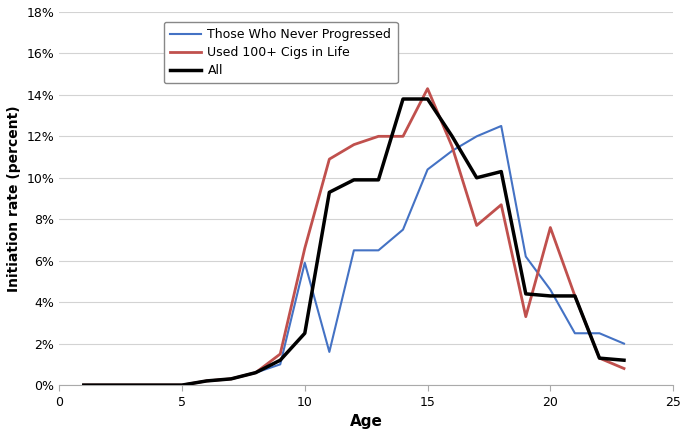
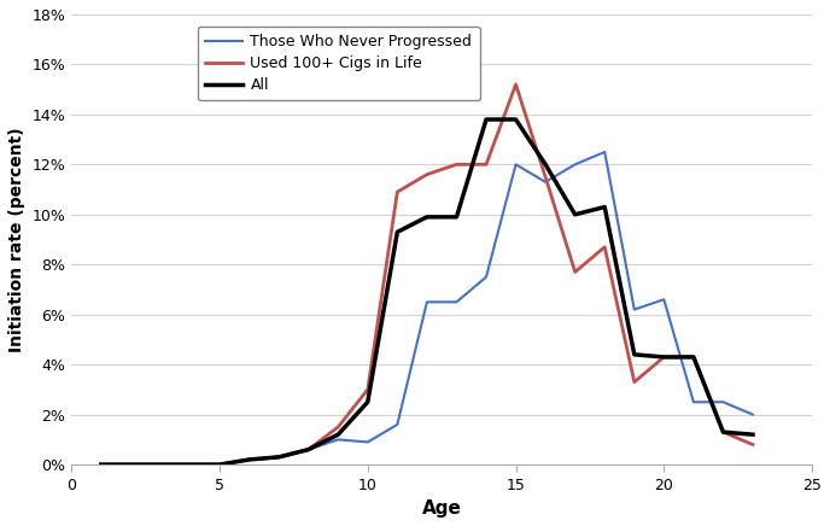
Those Who Never Progressed/10: 5.9% -> 0.9%
Used 100+ Cigs in Life/10: 6.6% -> 3.0%
Those Who Never Progressed/15: 10.4% -> 12.0%
Used 100+ Cigs in Life/15: 14.3% -> 15.2%
Those Who Never Progressed/20: 4.6% -> 6.6%
Used 100+ Cigs in Life/20: 7.6% -> 4.3%
